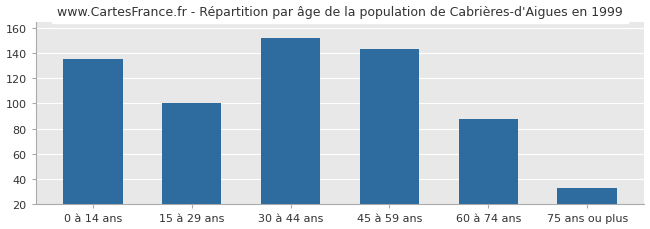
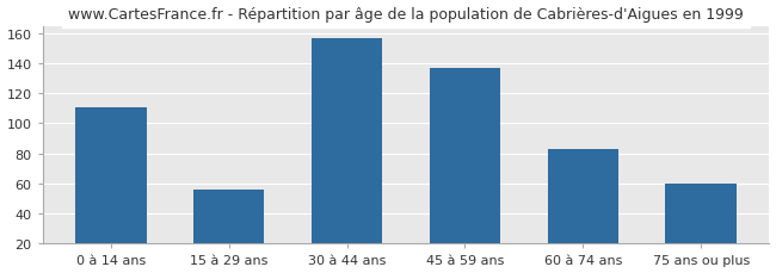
0 à 14 ans: 135 -> 111
15 à 29 ans: 100 -> 56
30 à 44 ans: 152 -> 157
45 à 59 ans: 143 -> 137
60 à 74 ans: 88 -> 83
75 ans ou plus: 33 -> 60
